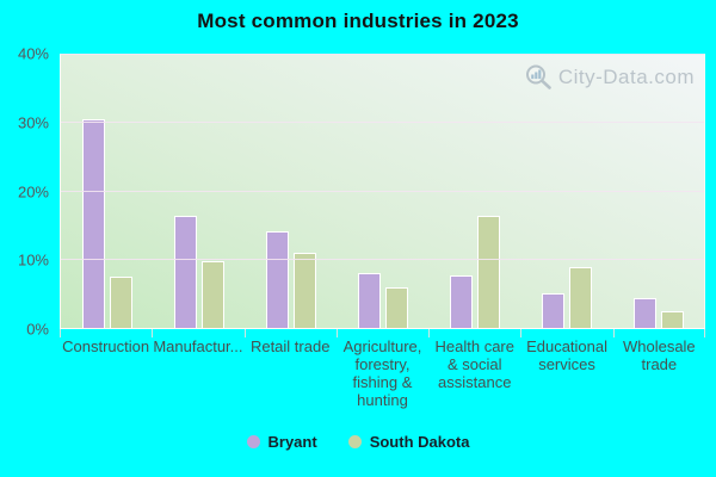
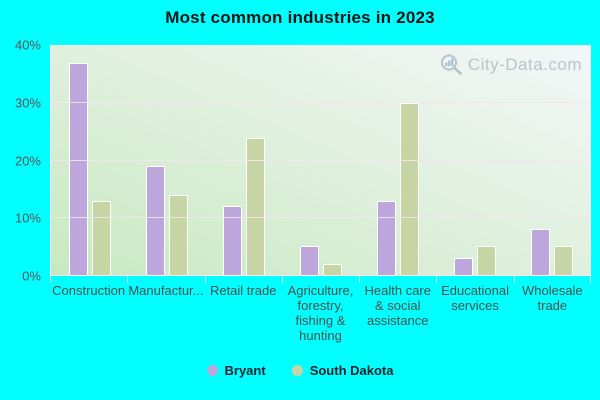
Bryant/Construction: 30% -> 37%
South Dakota/Construction: 8% -> 13%
Bryant/Manufactur...: 16% -> 19%
South Dakota/Manufactur...: 10% -> 14%
Bryant/Retail trade: 14% -> 12%
South Dakota/Retail trade: 11% -> 24%
Bryant/Agriculture, forestry, fishing & hunting: 8% -> 5%
South Dakota/Agriculture, forestry, fishing & hunting: 6% -> 2%
Bryant/Health care & social assistance: 8% -> 13%
South Dakota/Health care & social assistance: 16% -> 30%
Bryant/Educational services: 5% -> 3%
South Dakota/Educational services: 9% -> 5%
Bryant/Wholesale trade: 4% -> 8%
South Dakota/Wholesale trade: 2% -> 5%
